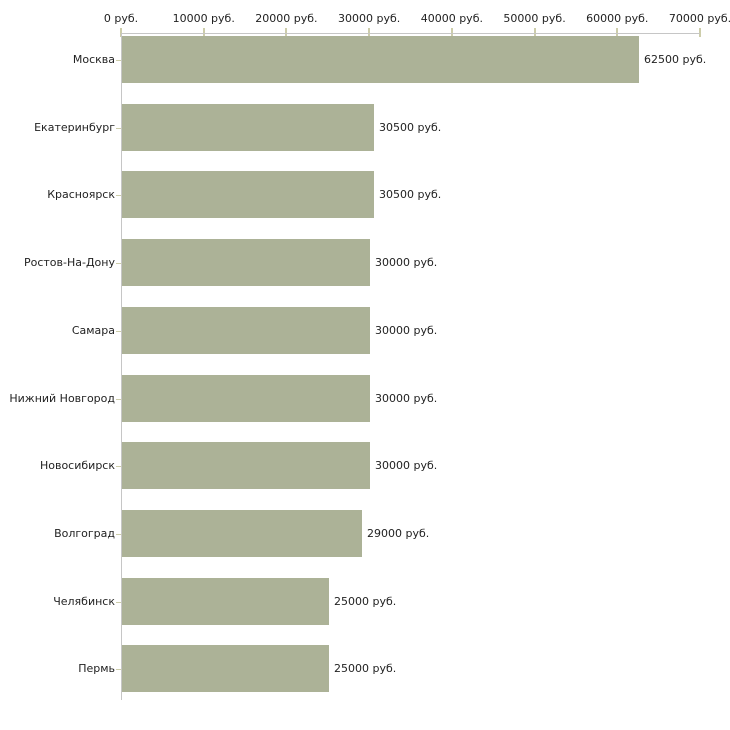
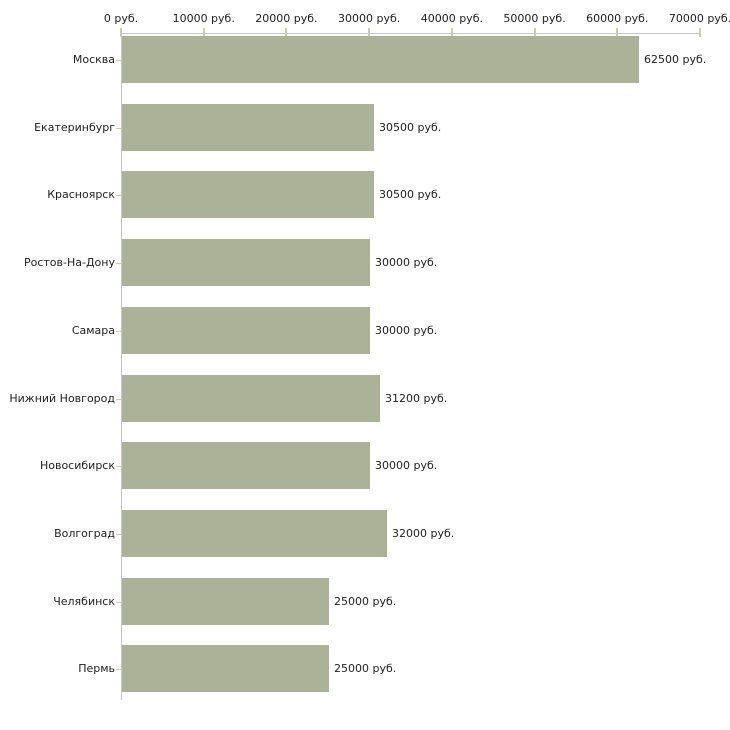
Нижний Новгород: 30000 -> 31200
Волгоград: 29000 -> 32000
